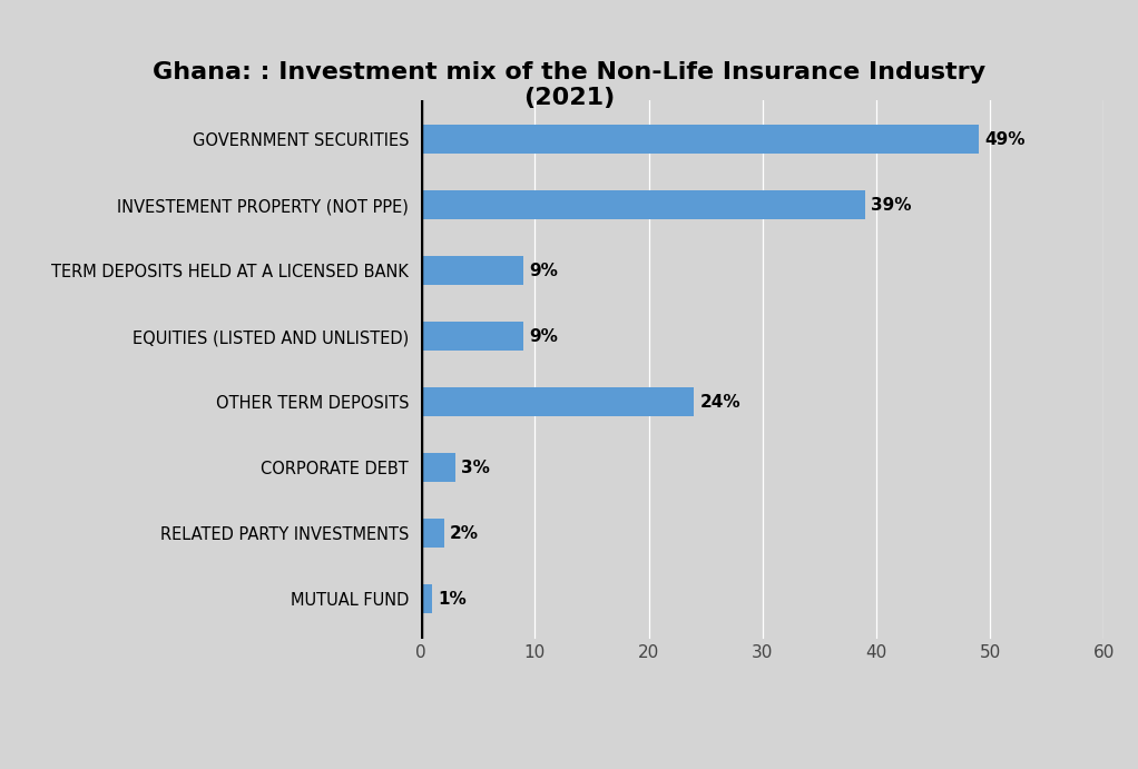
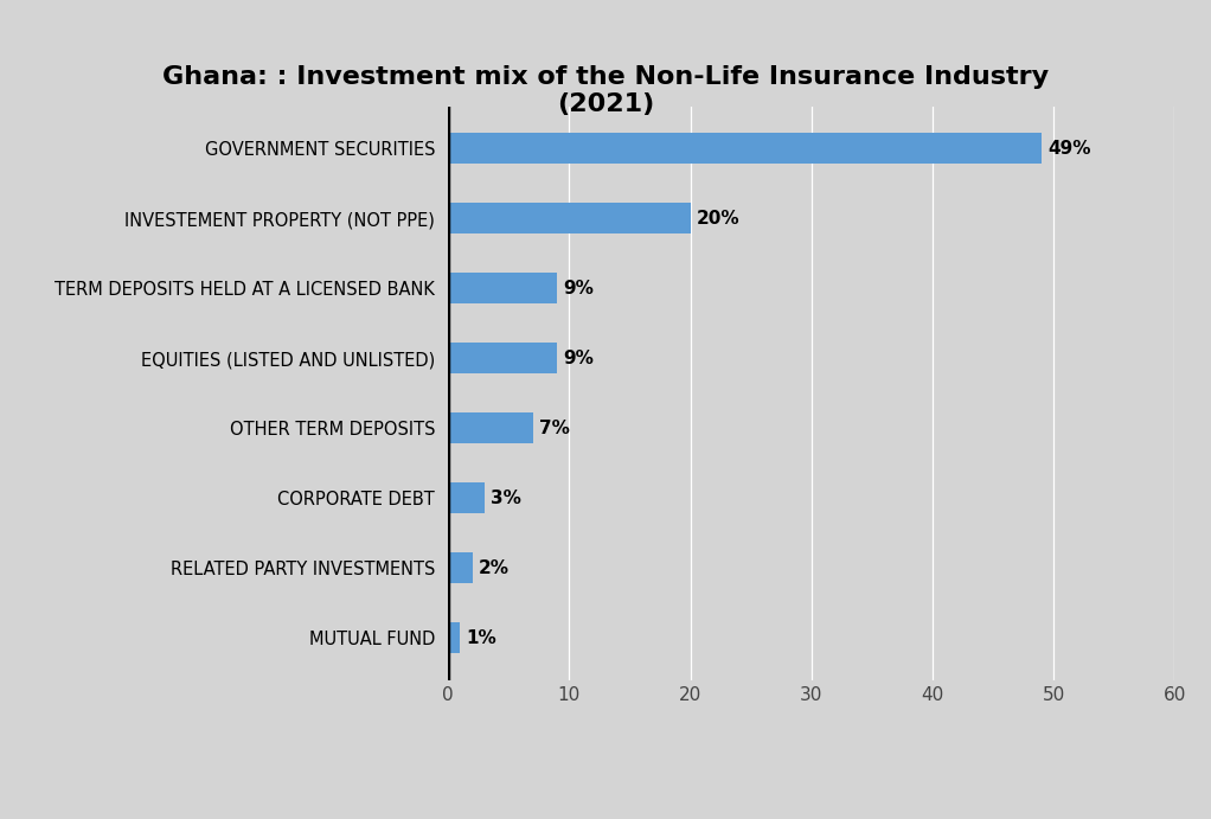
INVESTEMENT PROPERTY (NOT PPE): 39% -> 20%
OTHER TERM DEPOSITS: 24% -> 7%
